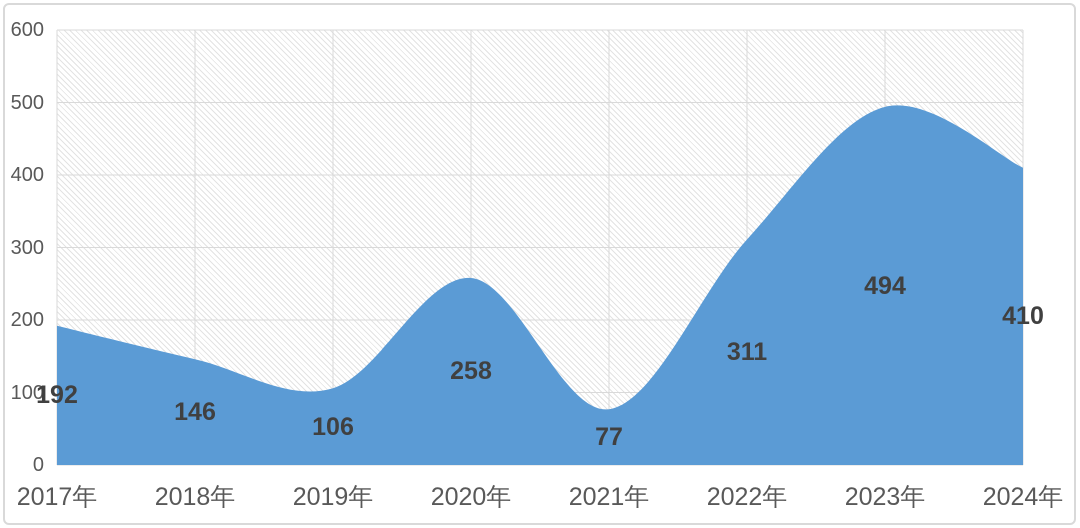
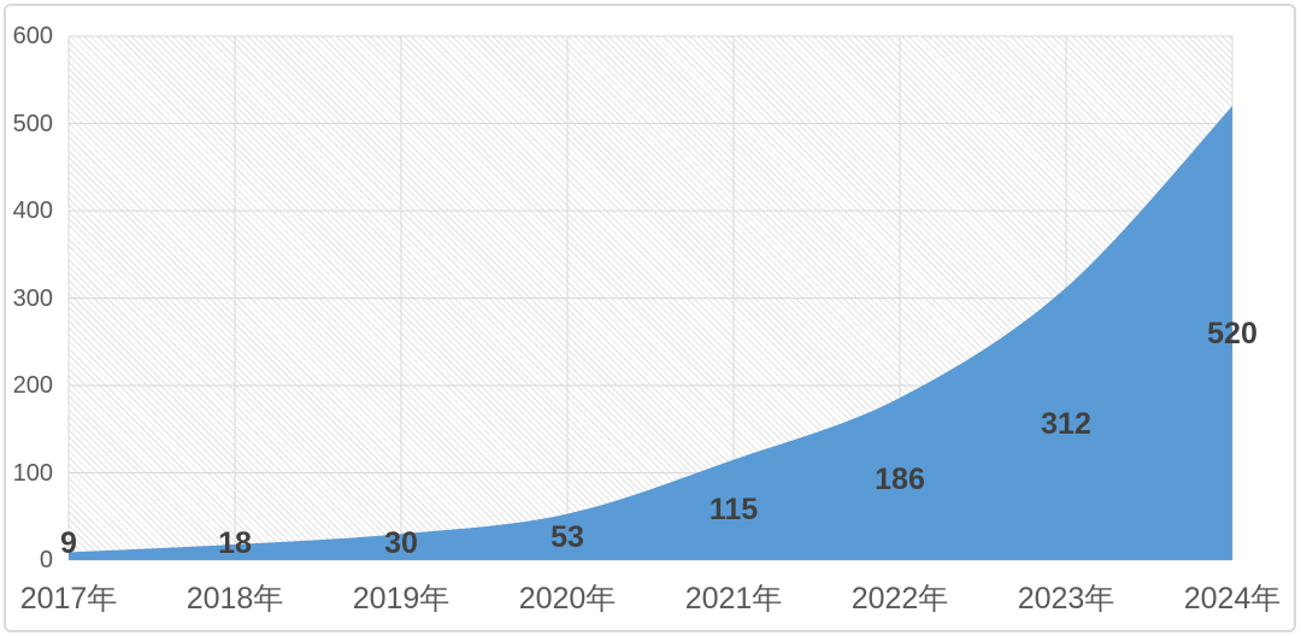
2017年: 192 -> 9
2018年: 146 -> 18
2019年: 106 -> 30
2020年: 258 -> 53
2021年: 77 -> 115
2022年: 311 -> 186
2023年: 494 -> 312
2024年: 410 -> 520
